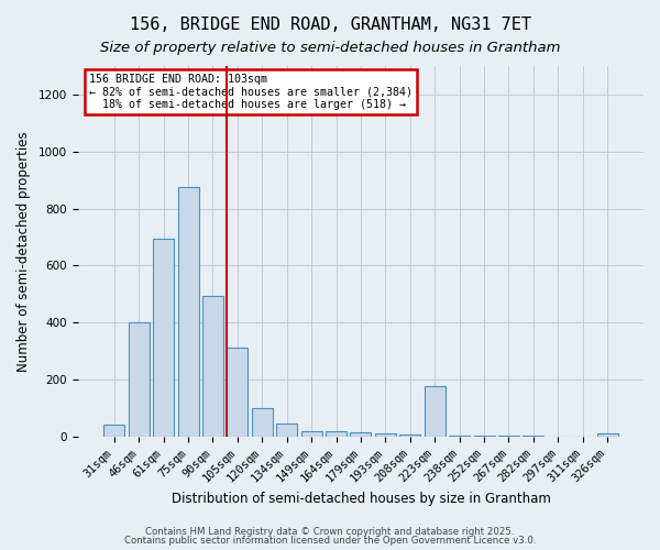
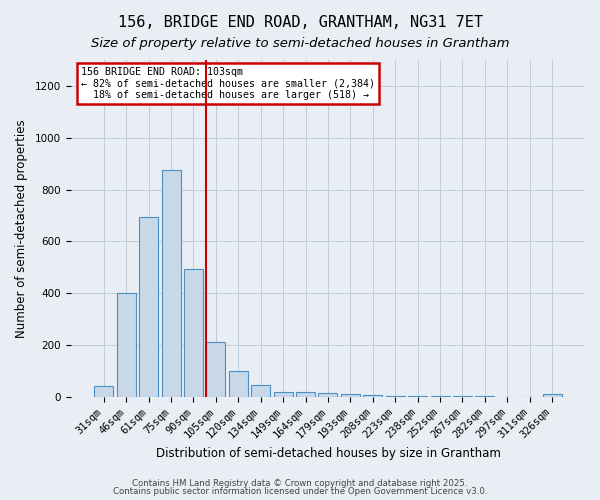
105sqm: 310 -> 210
223sqm: 175 -> 2
